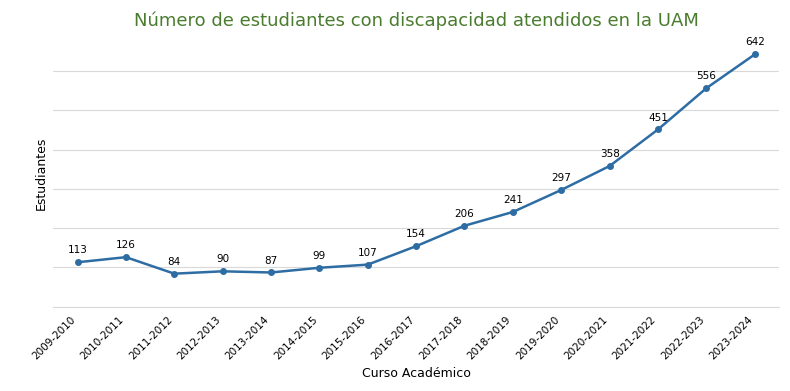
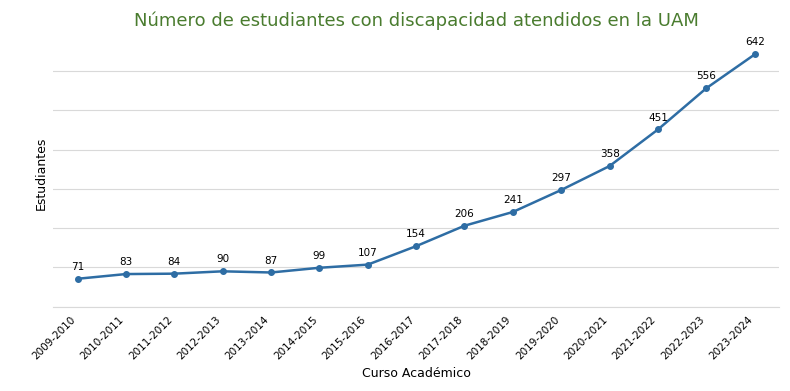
2009-2010: 113 -> 71
2010-2011: 126 -> 83
